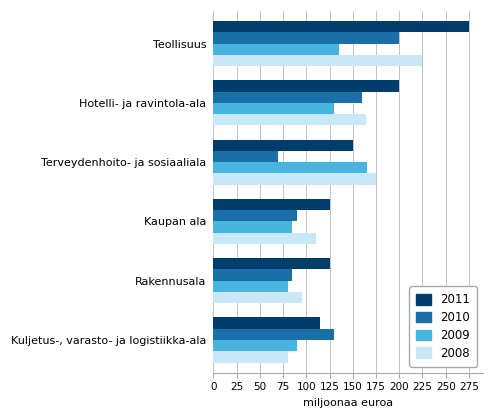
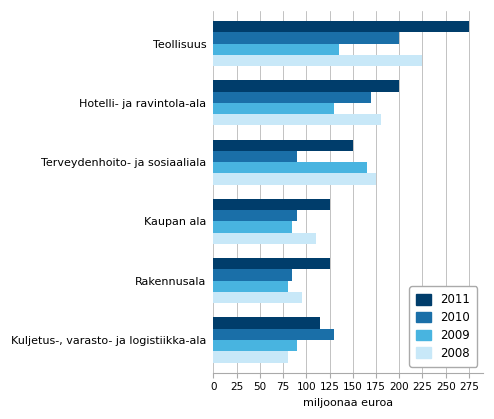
2010/Hotelli- ja ravintola-ala: 160 -> 170
2008/Hotelli- ja ravintola-ala: 164 -> 180
2010/Terveydenhoito- ja sosiaaliala: 70 -> 90
